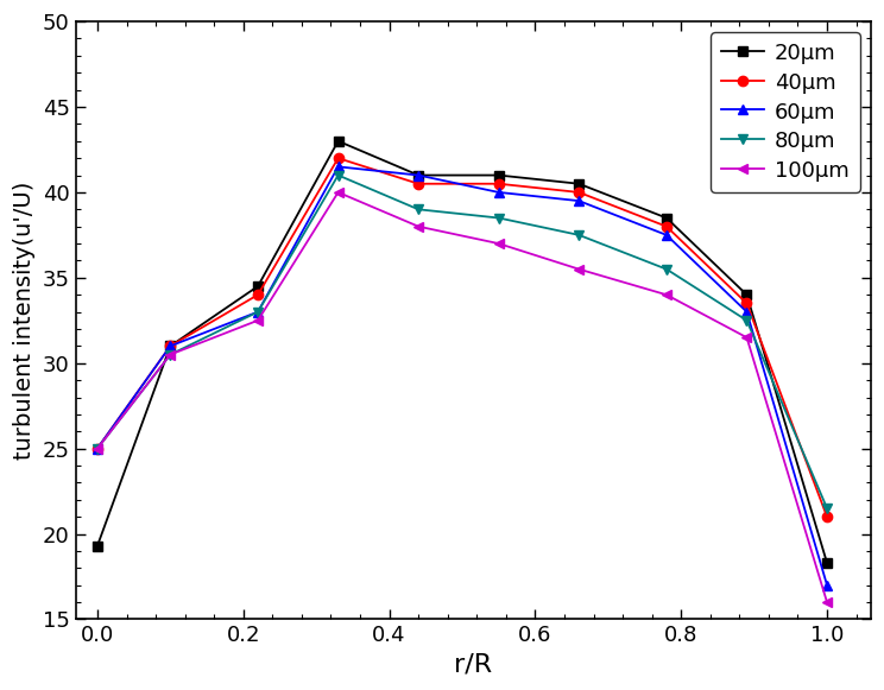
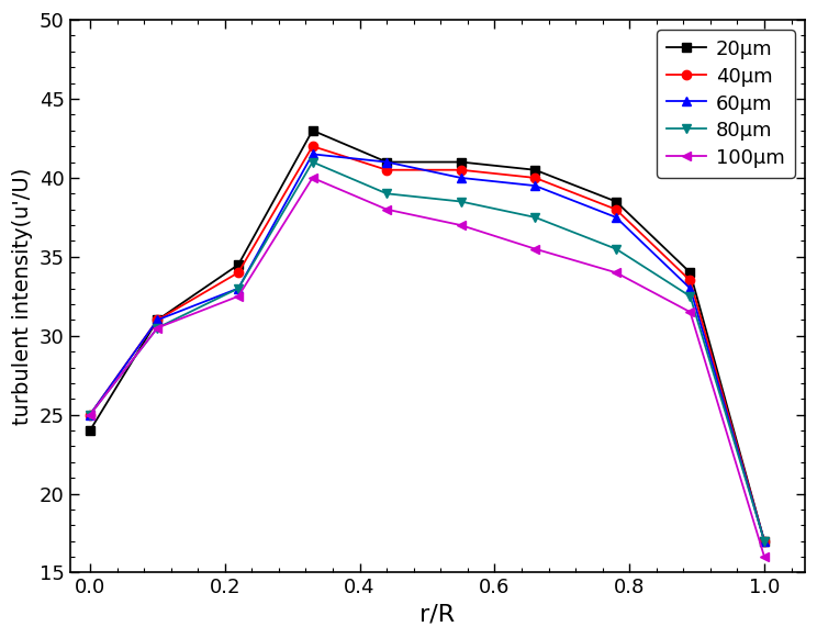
20μm/0.0: 19.3 -> 24.0
20μm/1.0: 18.3 -> 17.0
40μm/1.0: 21.0 -> 17.0
80μm/1.0: 21.5 -> 17.0
